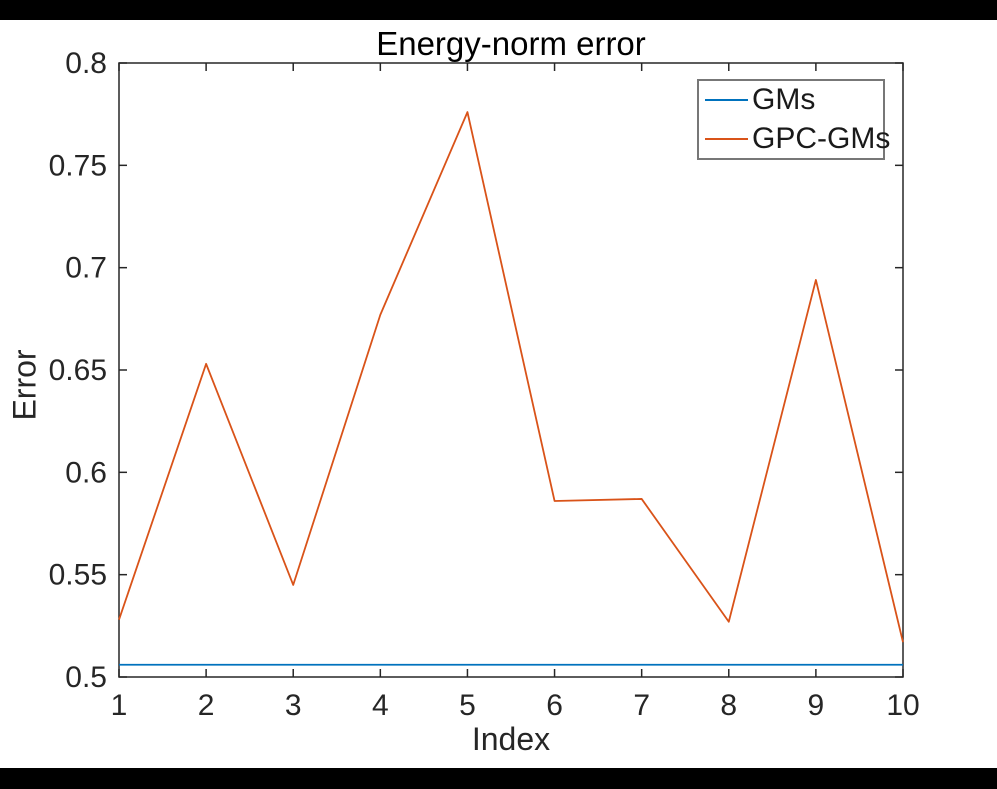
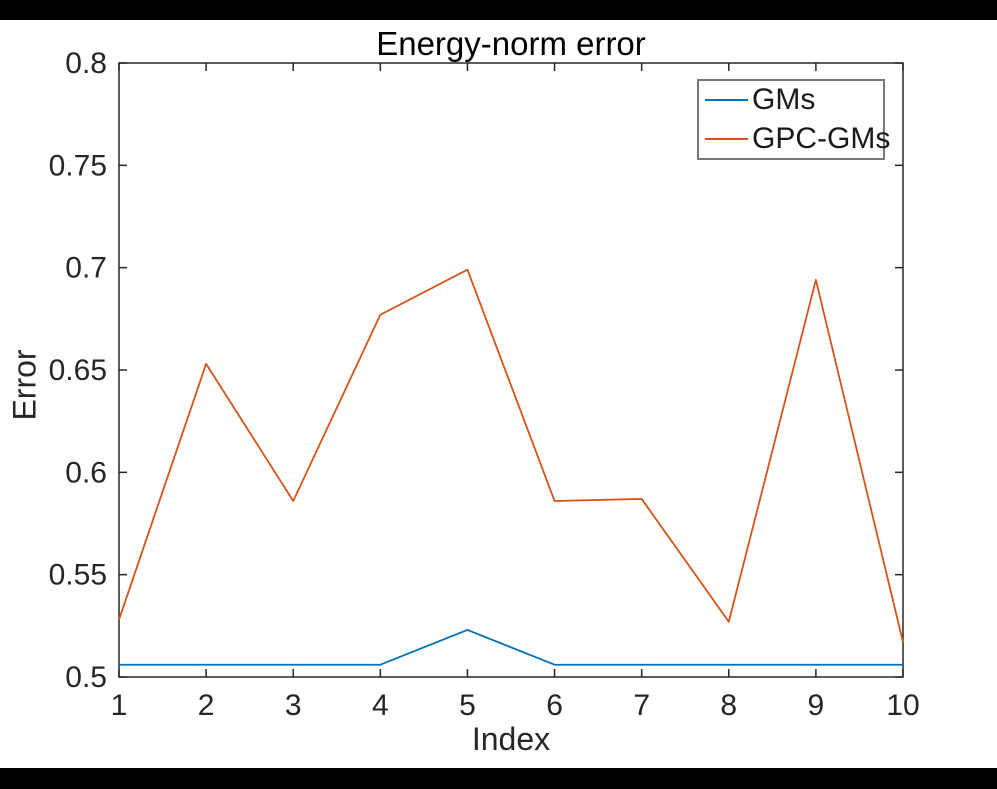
GPC-GMs/3: 0.545 -> 0.586
GMs/5: 0.506 -> 0.523
GPC-GMs/5: 0.776 -> 0.699
